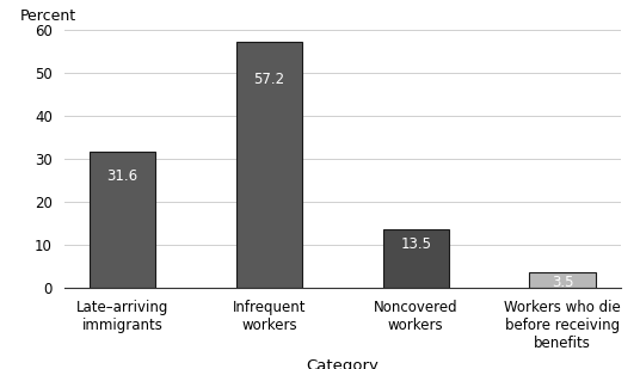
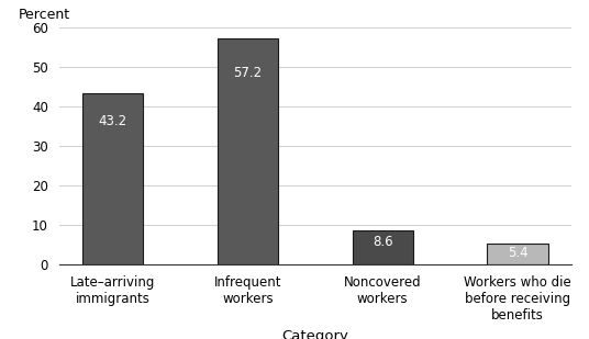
Late–arriving immigrants: 31.6 -> 43.2
Noncovered workers: 13.5 -> 8.6
Workers who die before receiving benefits: 3.5 -> 5.4
